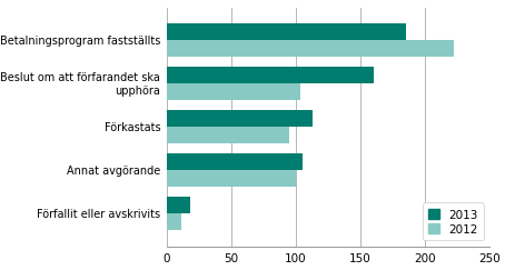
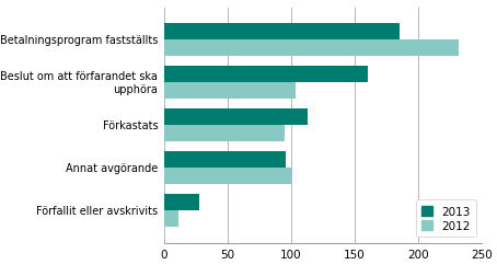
2012/Betalningsprogram fastställts: 222 -> 232
2013/Annat avgörande: 105 -> 96
2013/Förfallit eller avskrivits: 18 -> 28
